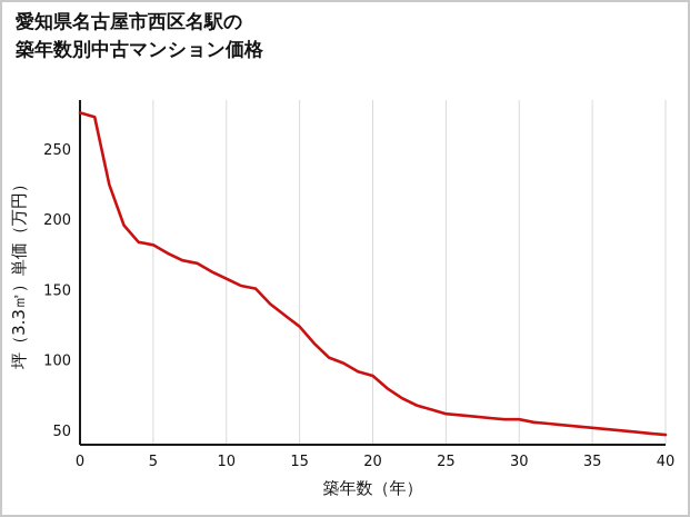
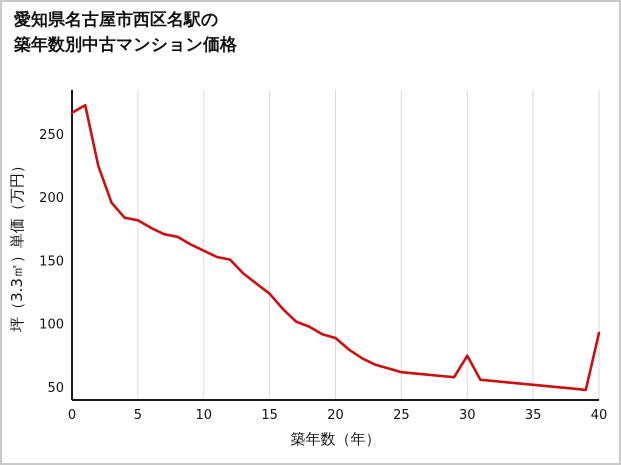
0: 276 -> 267
30: 58 -> 75
40: 47 -> 93
